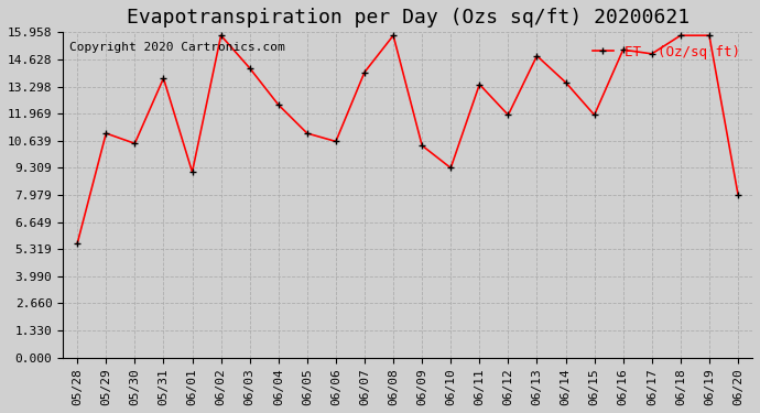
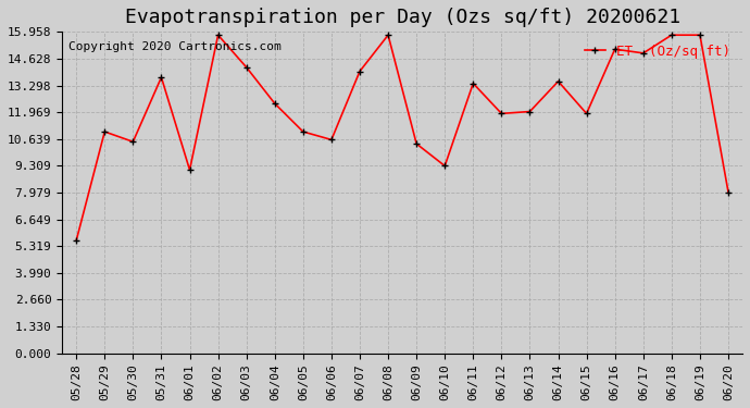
06/13: 14.8 -> 12.0
